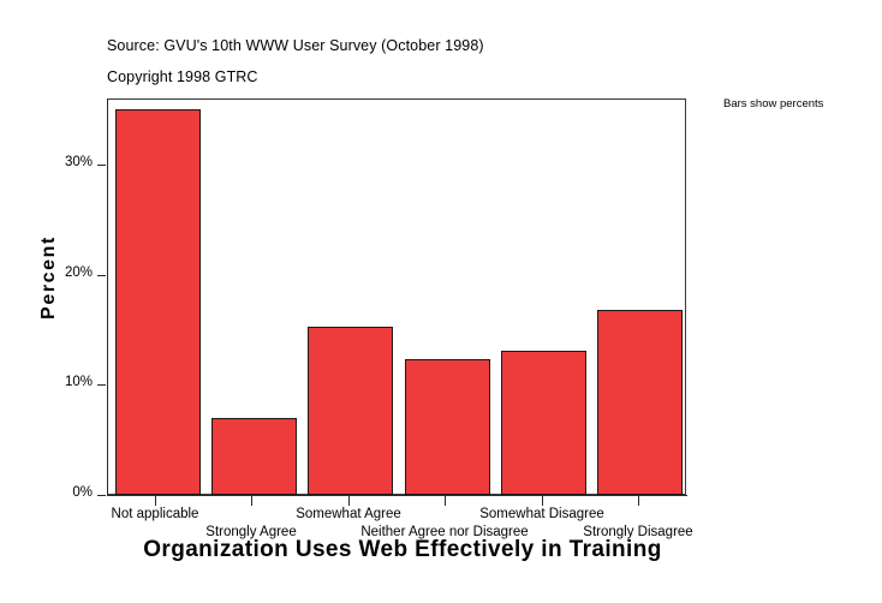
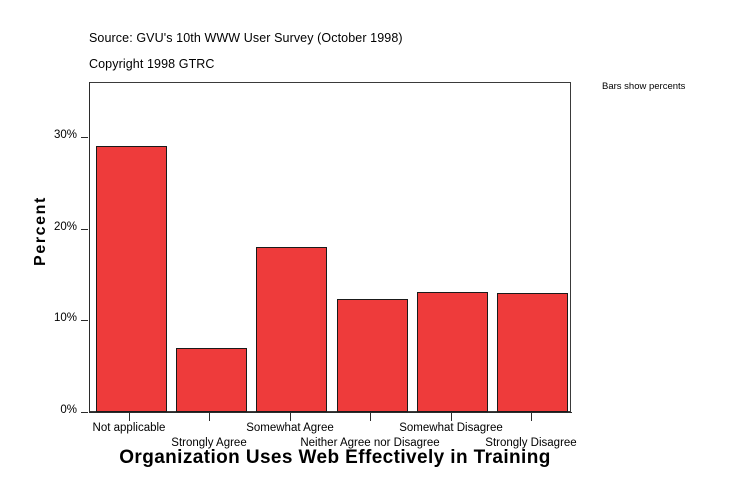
Not applicable: 35% -> 29%
Somewhat Agree: 15% -> 18%
Strongly Disagree: 17% -> 13%
